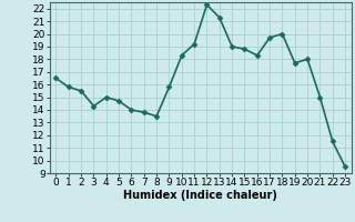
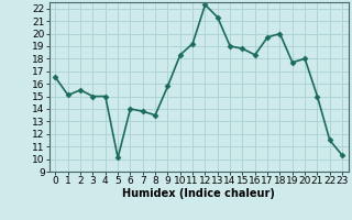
1: 15.8 -> 15.1
3: 14.3 -> 15.0
5: 14.7 -> 10.1
23: 9.5 -> 10.3
